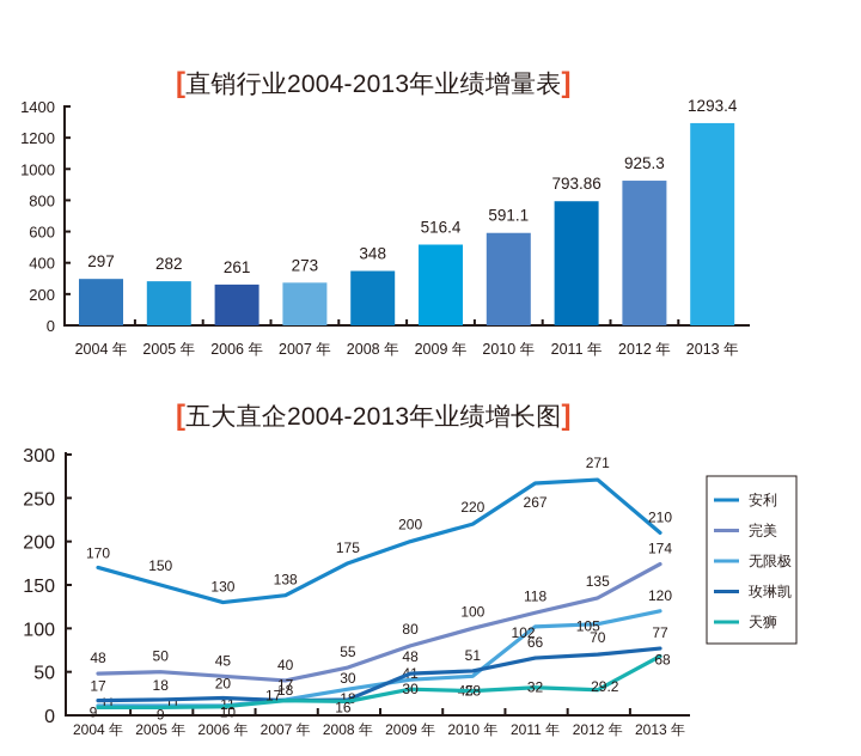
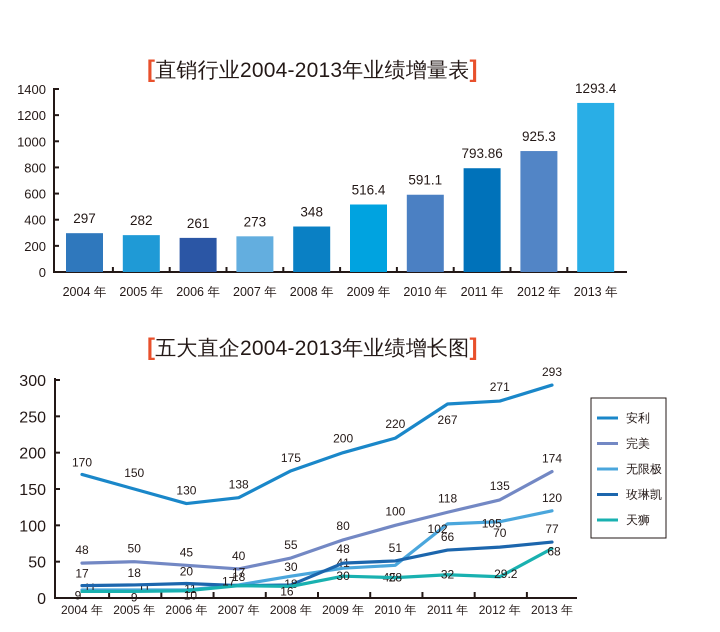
五大直企2004-2013年业绩增长图/安利/2013 年: 210 -> 293
